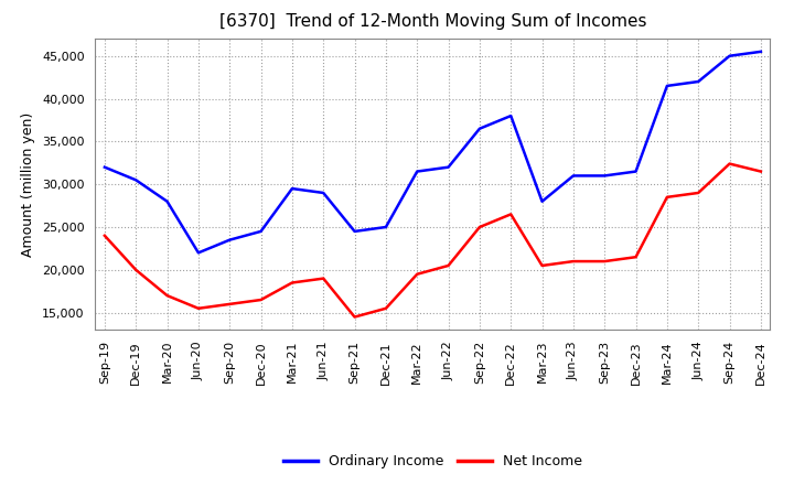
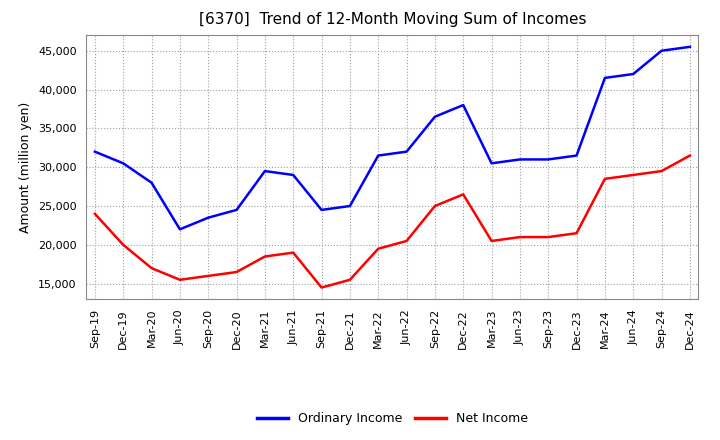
Ordinary Income/Mar-23: 28,000 -> 30,500
Net Income/Sep-24: 32,400 -> 29,500
